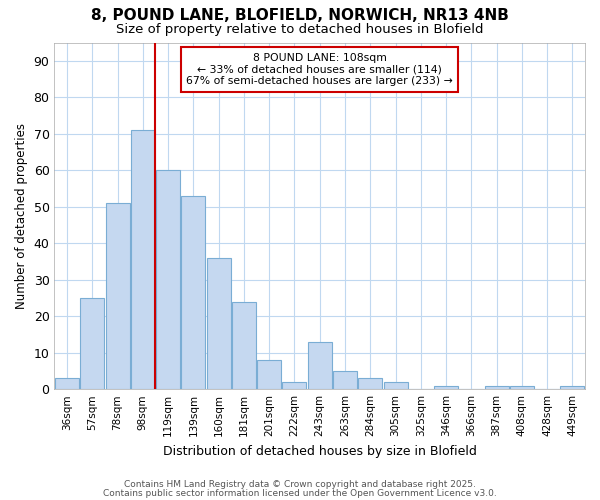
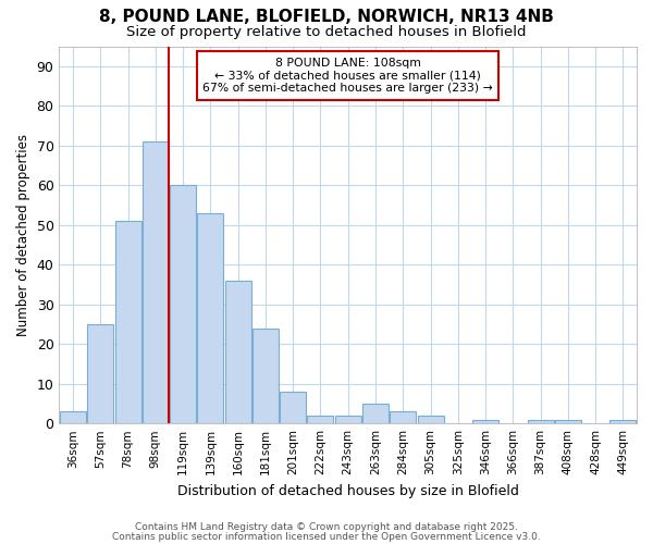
243sqm: 13 -> 2
